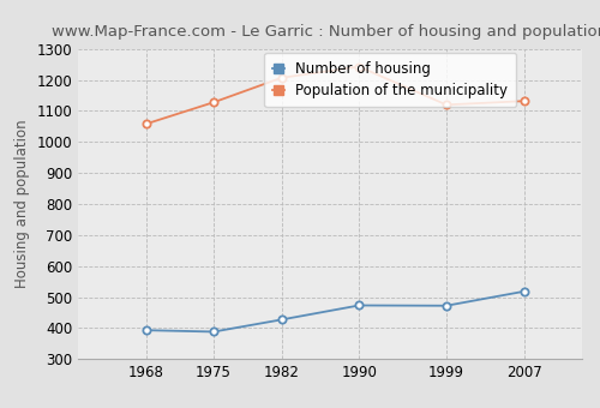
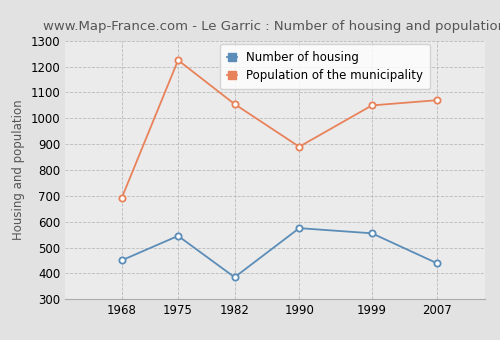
Number of housing/1968: 393 -> 450
Population of the municipality/1968: 1058 -> 690
Number of housing/1975: 388 -> 545
Population of the municipality/1975: 1128 -> 1225
Number of housing/1982: 427 -> 385
Population of the municipality/1982: 1207 -> 1055
Number of housing/1990: 473 -> 575
Population of the municipality/1990: 1243 -> 890
Number of housing/1999: 472 -> 555
Population of the municipality/1999: 1120 -> 1050
Number of housing/2007: 518 -> 440
Population of the municipality/2007: 1132 -> 1070
